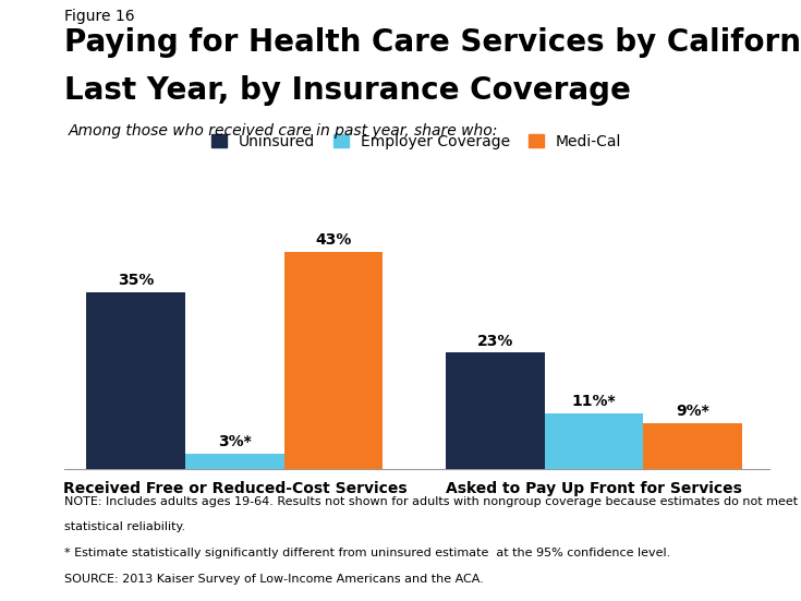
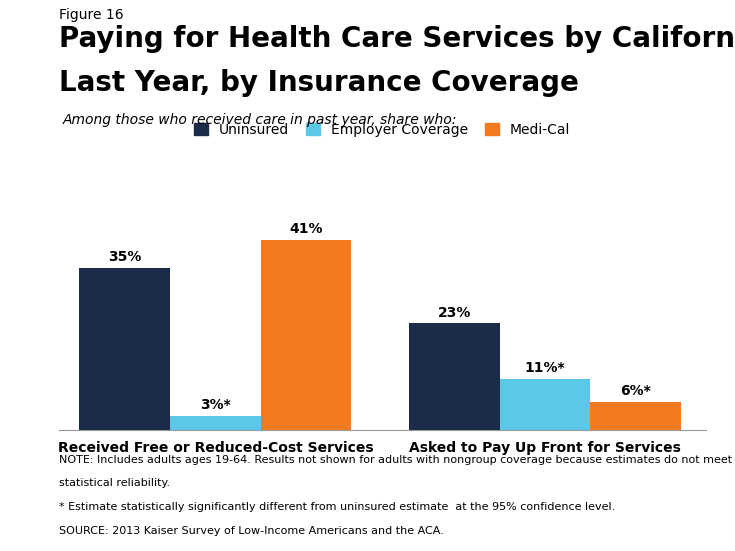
Medi-Cal/Received Free or Reduced-Cost Services: 43% -> 41%
Medi-Cal/Asked to Pay Up Front for Services: 9%* -> 6%*
